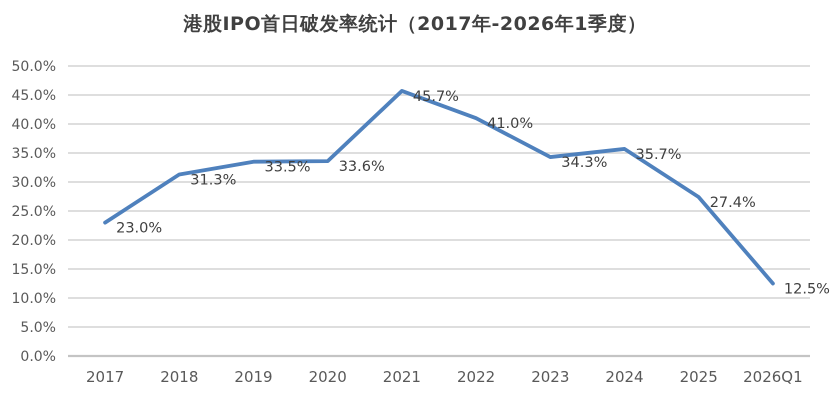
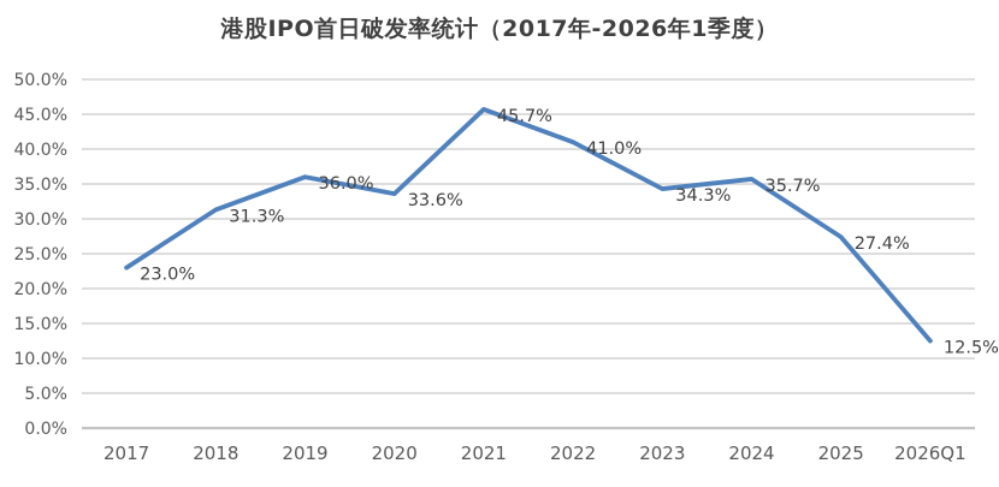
2019: 33.5% -> 36.0%
